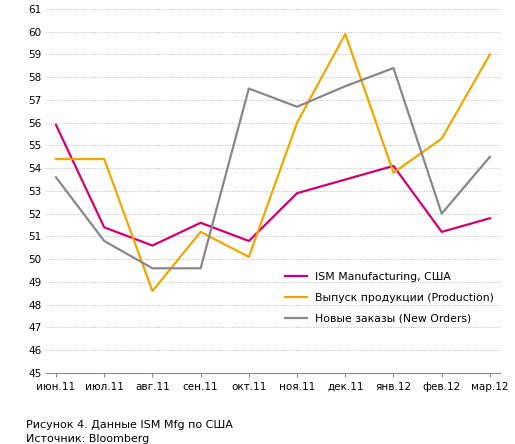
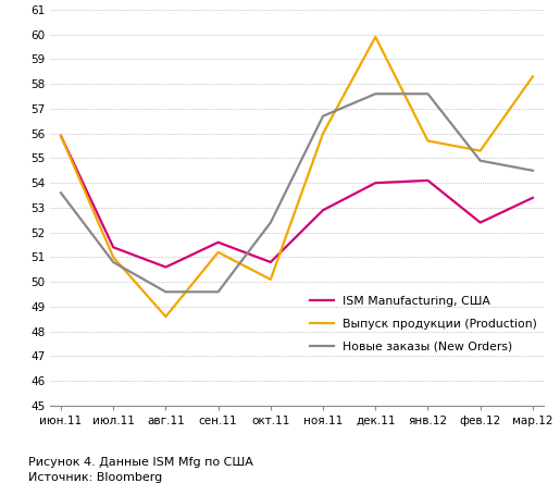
Выпуск продукции (Production)/июн.11: 54.4 -> 55.9
Выпуск продукции (Production)/июл.11: 54.4 -> 51.0
Новые заказы (New Orders)/окт.11: 57.5 -> 52.4
ISM Manufacturing, США/дек.11: 53.5 -> 54.0
Выпуск продукции (Production)/янв.12: 53.8 -> 55.7
Новые заказы (New Orders)/янв.12: 58.4 -> 57.6
ISM Manufacturing, США/фев.12: 51.2 -> 52.4
Новые заказы (New Orders)/фев.12: 52.0 -> 54.9
ISM Manufacturing, США/мар.12: 51.8 -> 53.4
Выпуск продукции (Production)/мар.12: 59.0 -> 58.3
